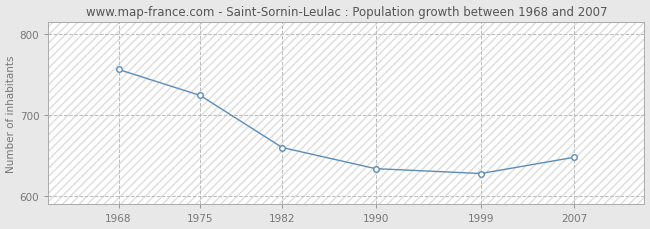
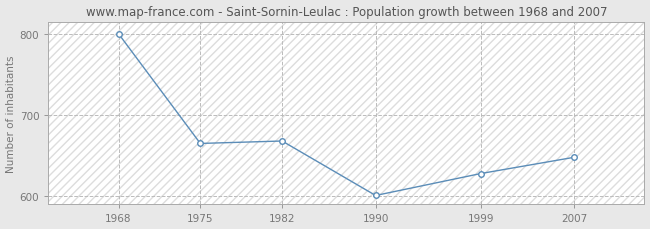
1968: 756 -> 800
1975: 724 -> 665
1982: 660 -> 668
1990: 634 -> 601
